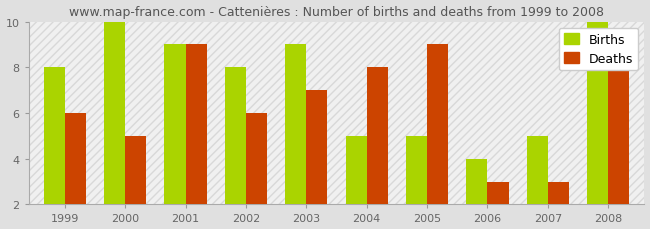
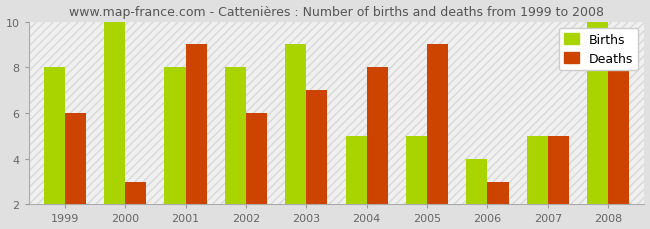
Deaths/2000: 5 -> 3
Births/2001: 9 -> 8
Deaths/2007: 3 -> 5
